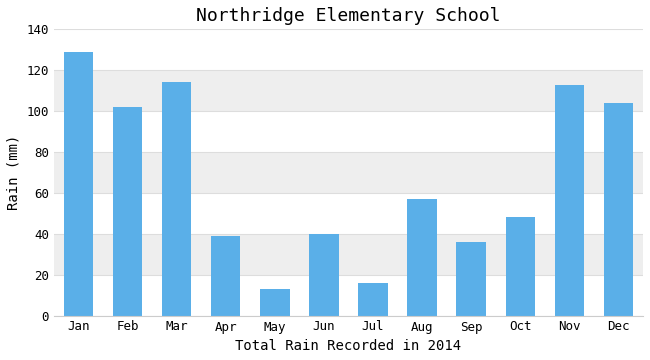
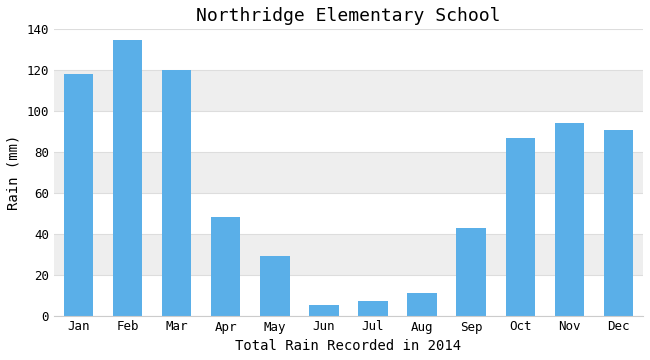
Jan: 129 -> 118
Feb: 102 -> 135
Mar: 114 -> 120
Apr: 39 -> 48
May: 13 -> 29
Jun: 40 -> 5
Jul: 16 -> 7
Aug: 57 -> 11
Sep: 36 -> 43
Oct: 48 -> 87
Nov: 113 -> 94
Dec: 104 -> 91
